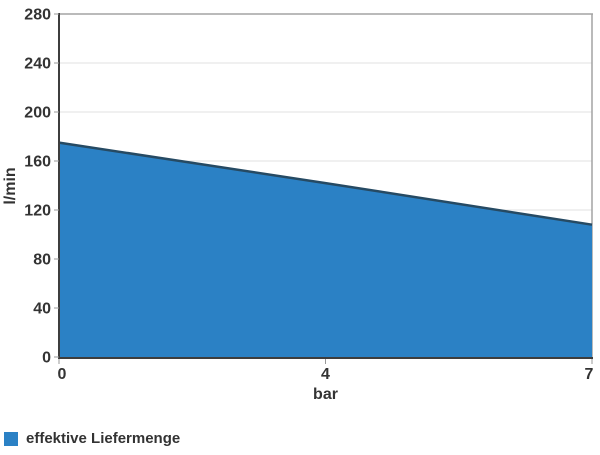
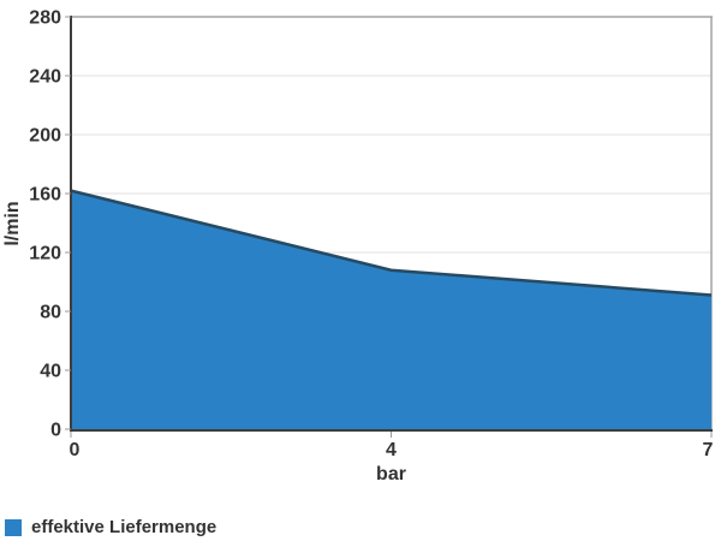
0: 175 -> 162
4: 142 -> 108
7: 108 -> 91
